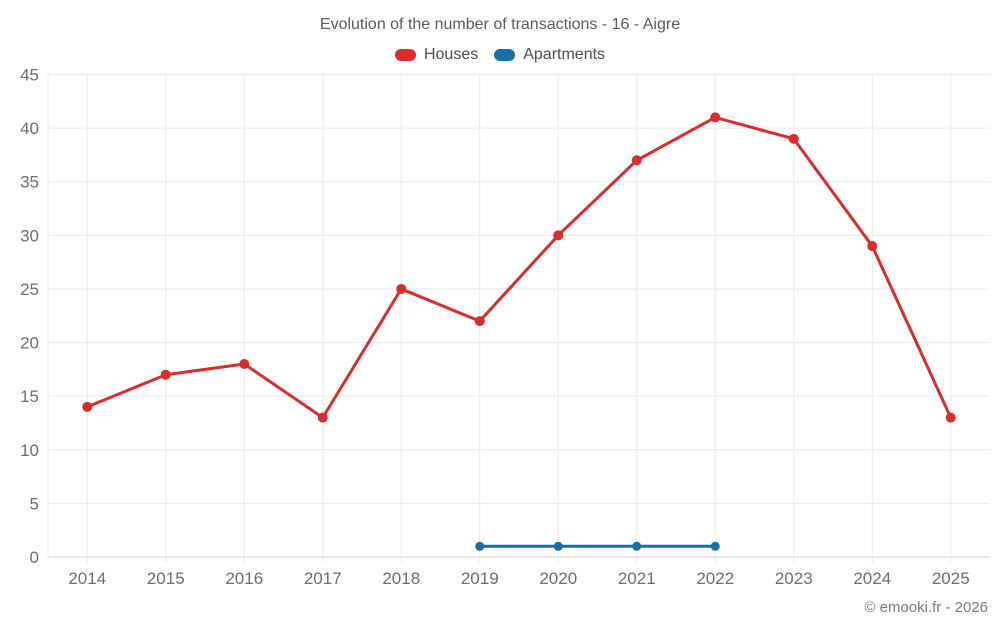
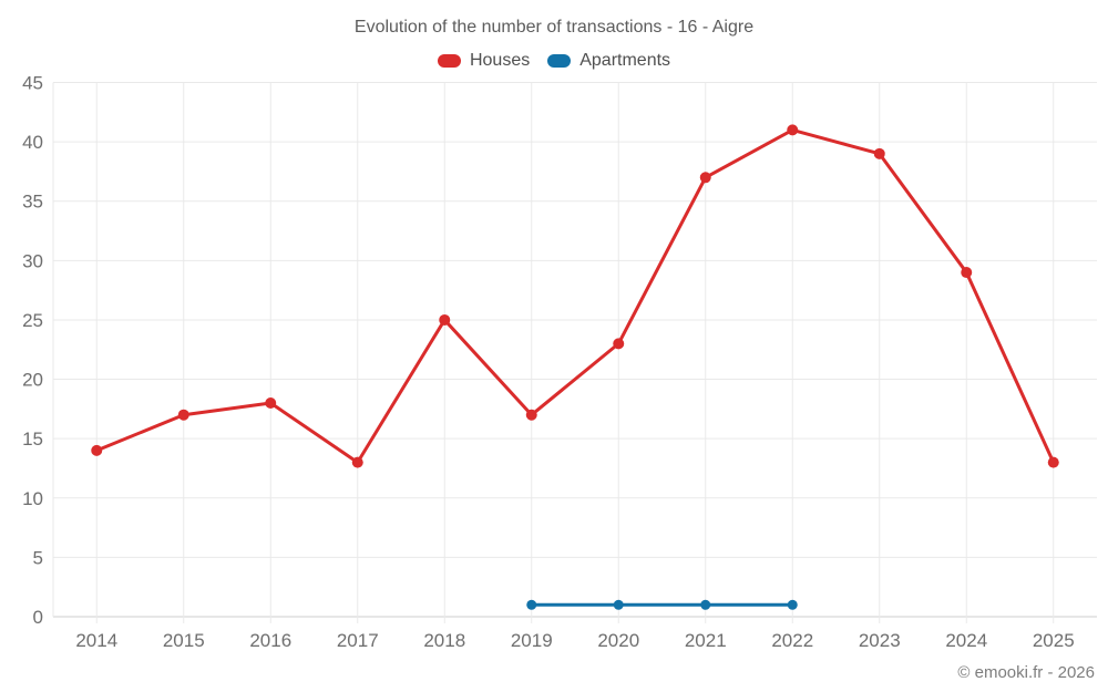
Houses/2019: 22 -> 17
Houses/2020: 30 -> 23
